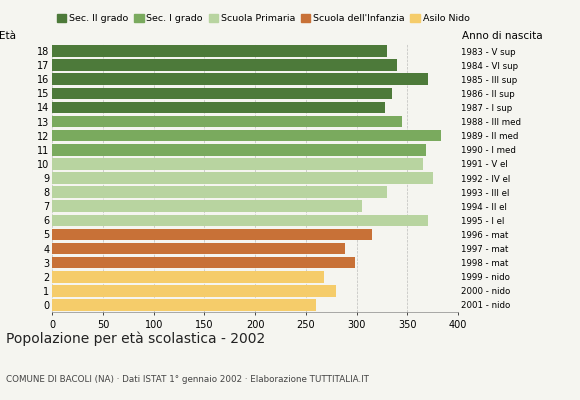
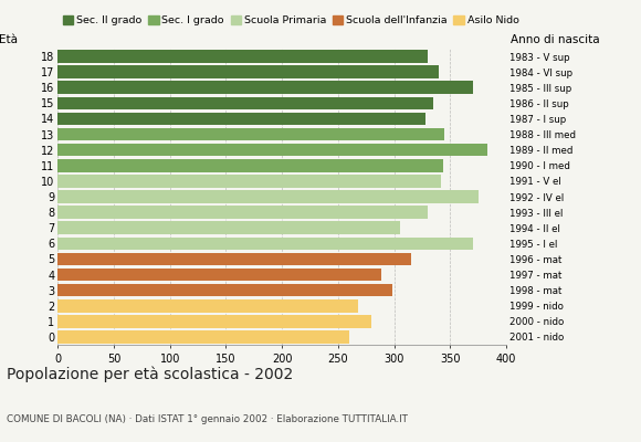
11: 368 -> 344
10: 365 -> 342
